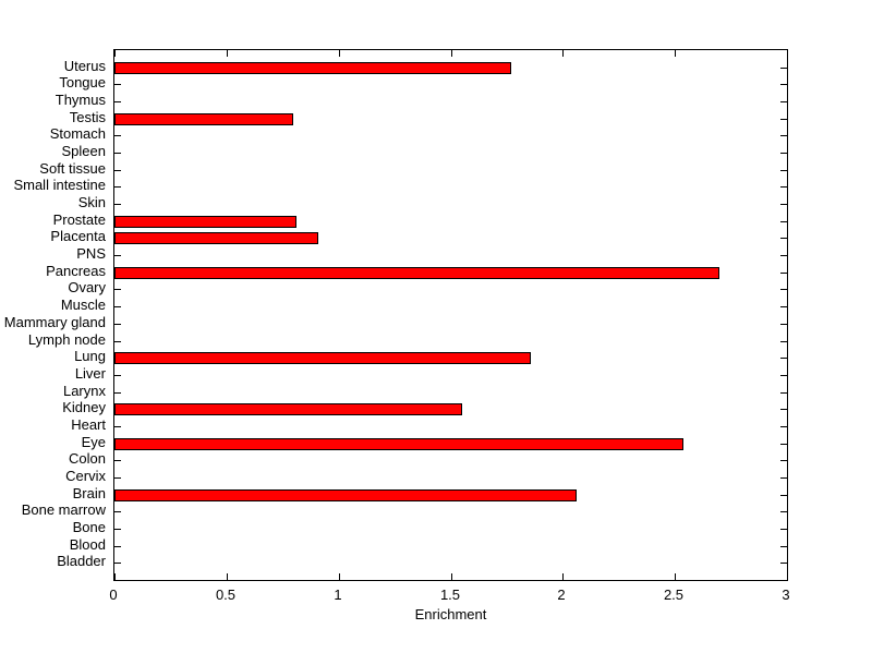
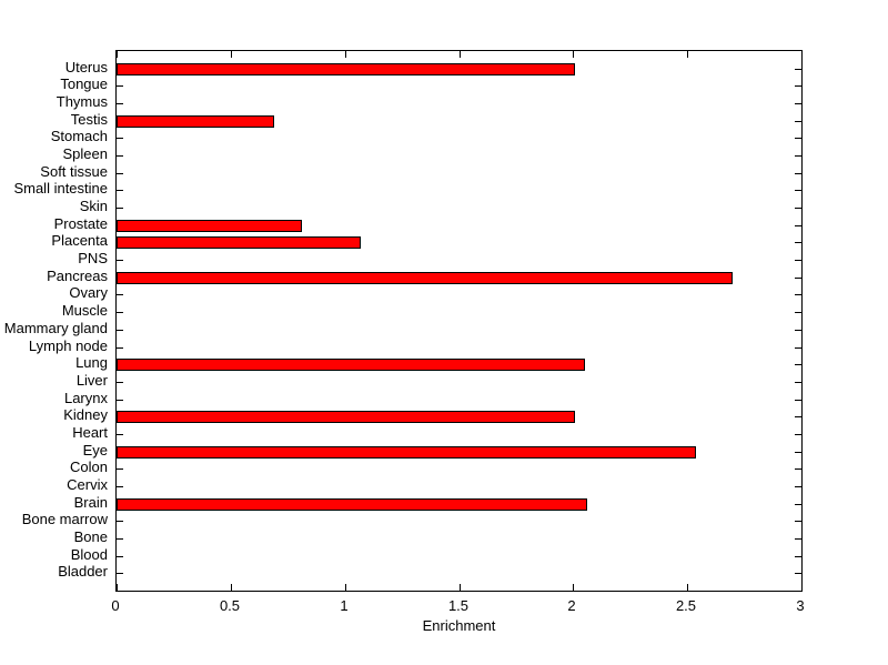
Uterus: 1.76 -> 2.00
Testis: 0.79 -> 0.68
Placenta: 0.90 -> 1.06
Lung: 1.85 -> 2.04
Kidney: 1.54 -> 2.00
